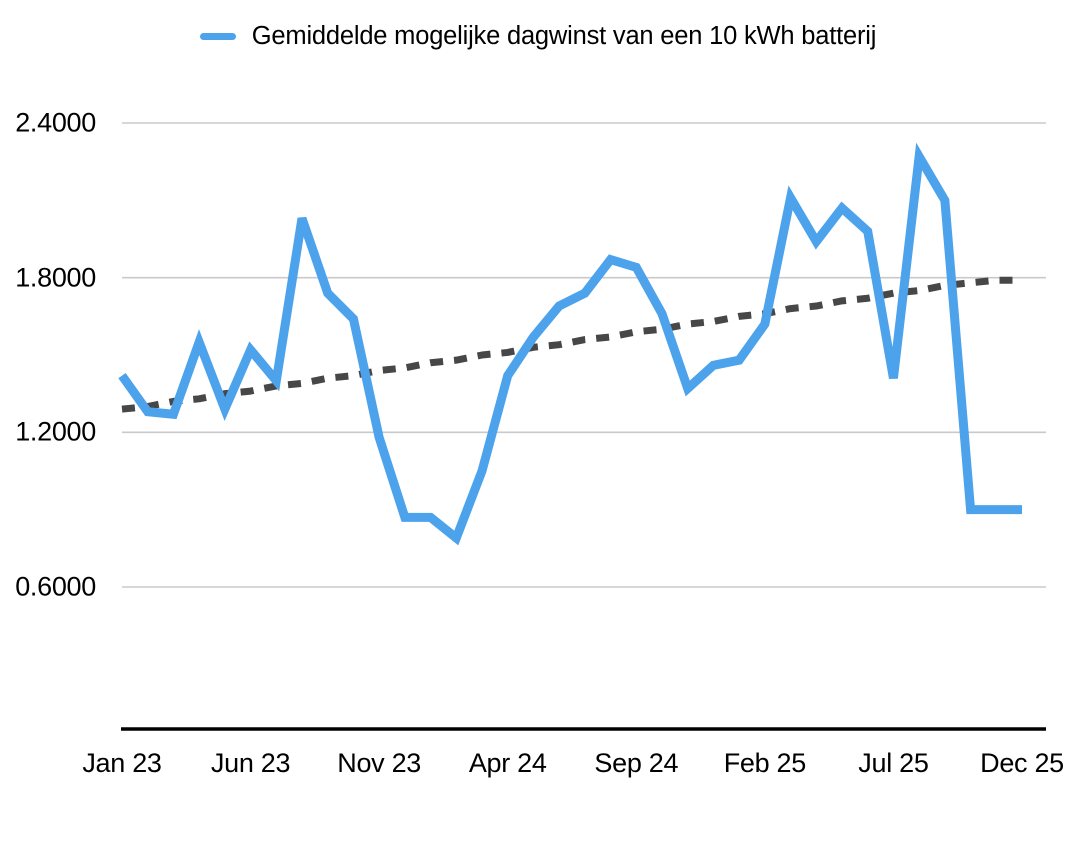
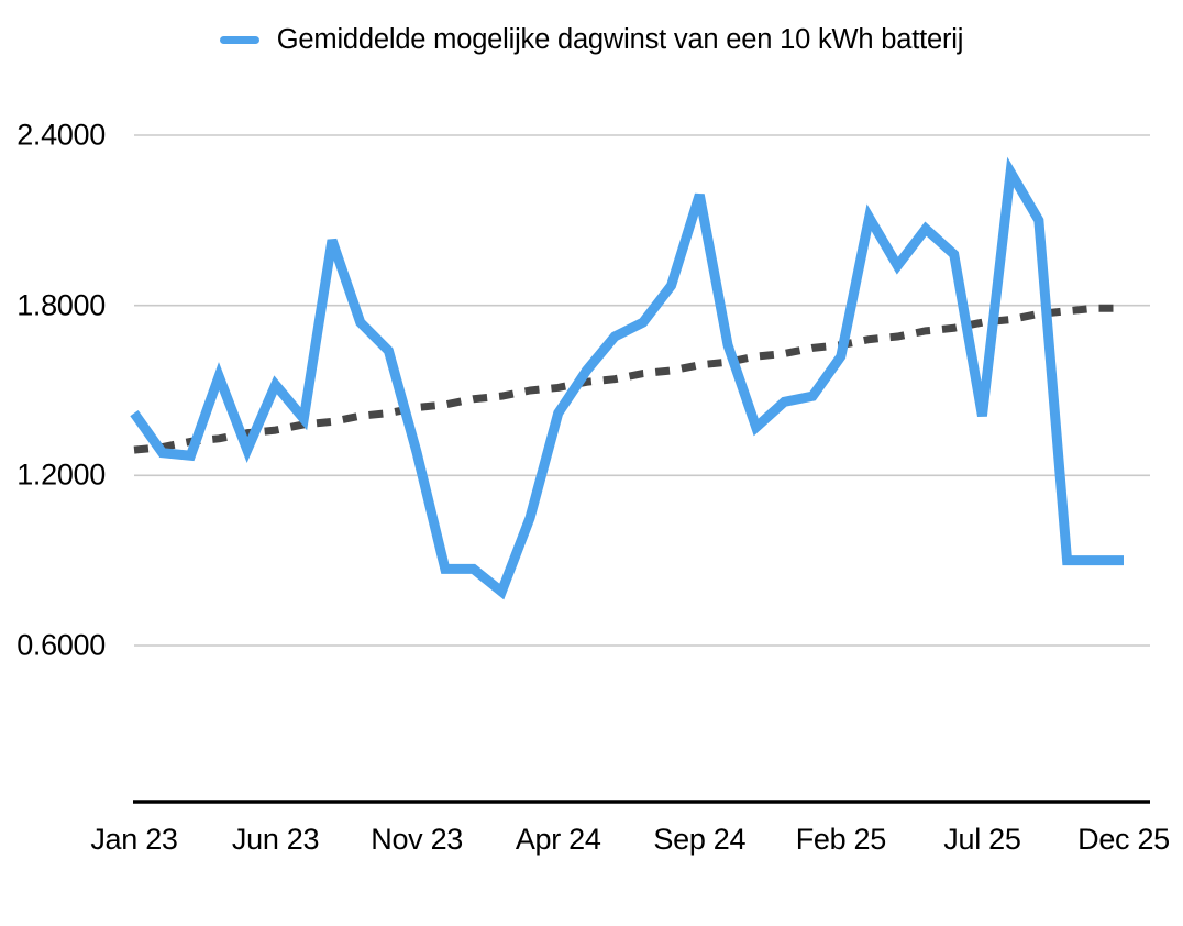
Gemiddelde mogelijke dagwinst van een 10 kWh batterij/Nov 23: 1.18 -> 1.28
Gemiddelde mogelijke dagwinst van een 10 kWh batterij/Sep 24: 1.84 -> 2.19
